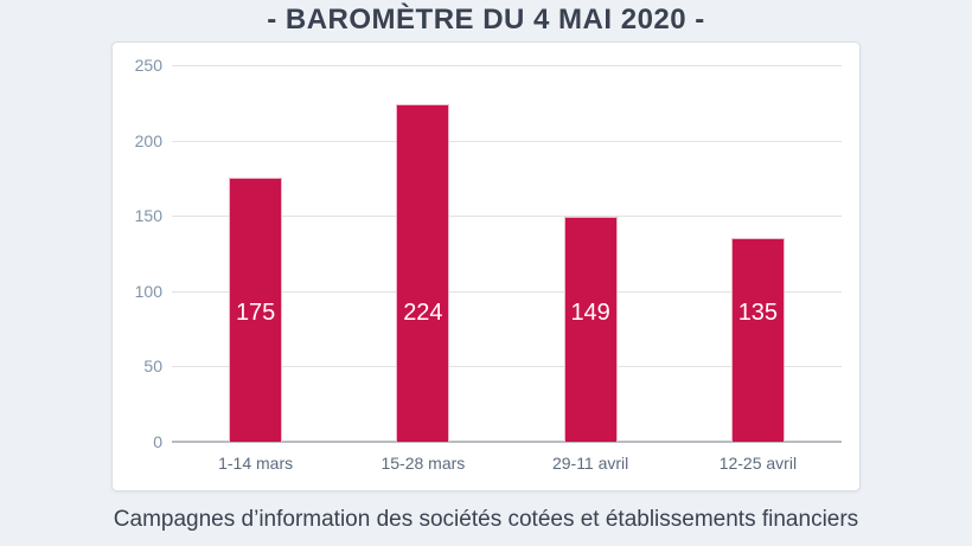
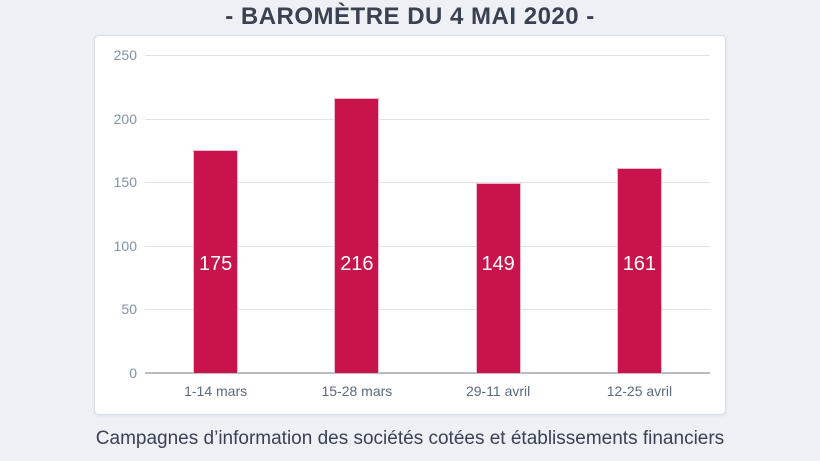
15-28 mars: 224 -> 216
12-25 avril: 135 -> 161
